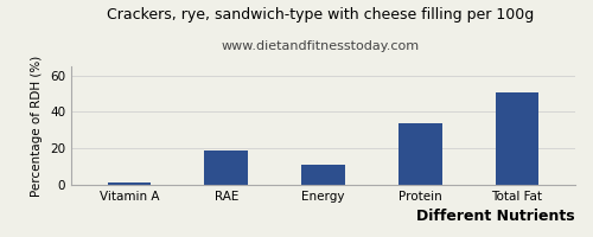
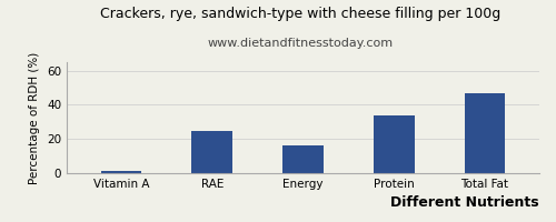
RAE: 19 -> 25
Energy: 11 -> 16
Total Fat: 51 -> 47
